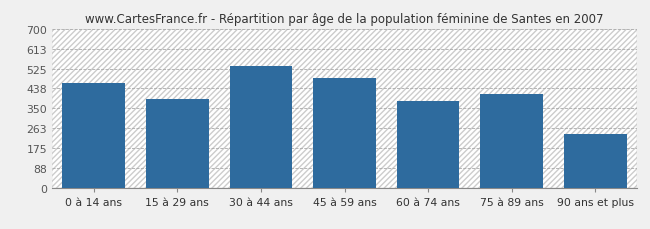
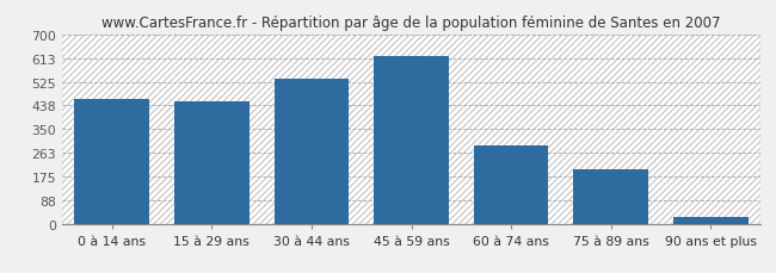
15 à 29 ans: 390 -> 452
45 à 59 ans: 485 -> 622
60 à 74 ans: 380 -> 288
75 à 89 ans: 415 -> 200
90 ans et plus: 235 -> 25
